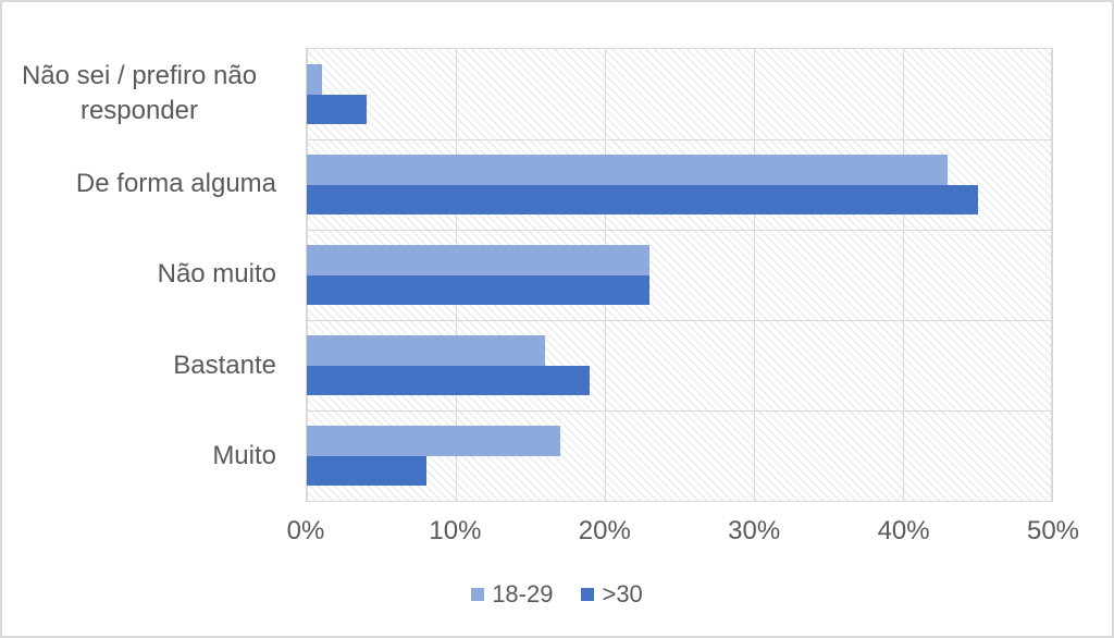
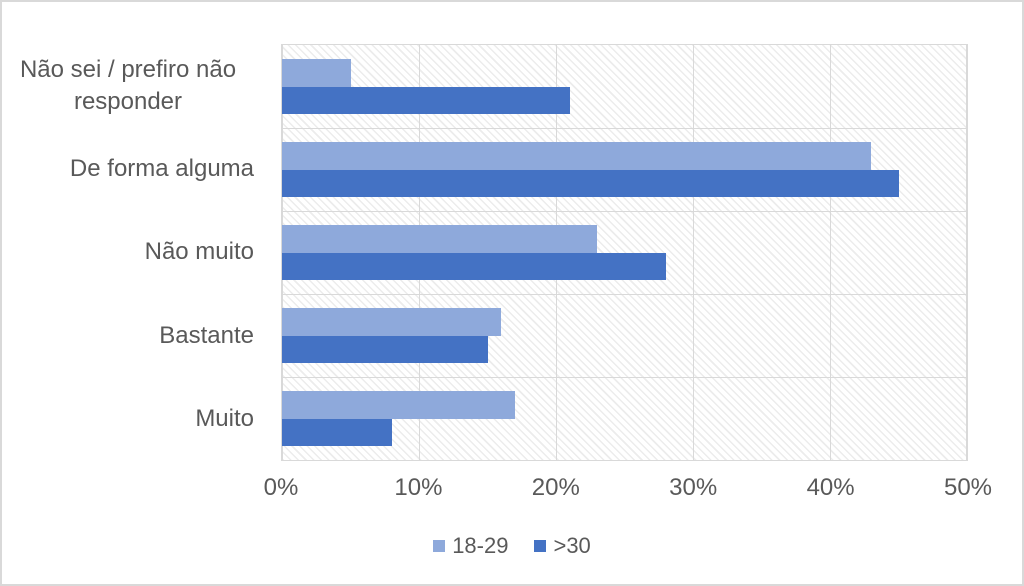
18-29/Não sei / prefiro não responder: 1% -> 5%
>30/Não sei / prefiro não responder: 4% -> 21%
>30/Não muito: 23% -> 28%
>30/Bastante: 19% -> 15%
